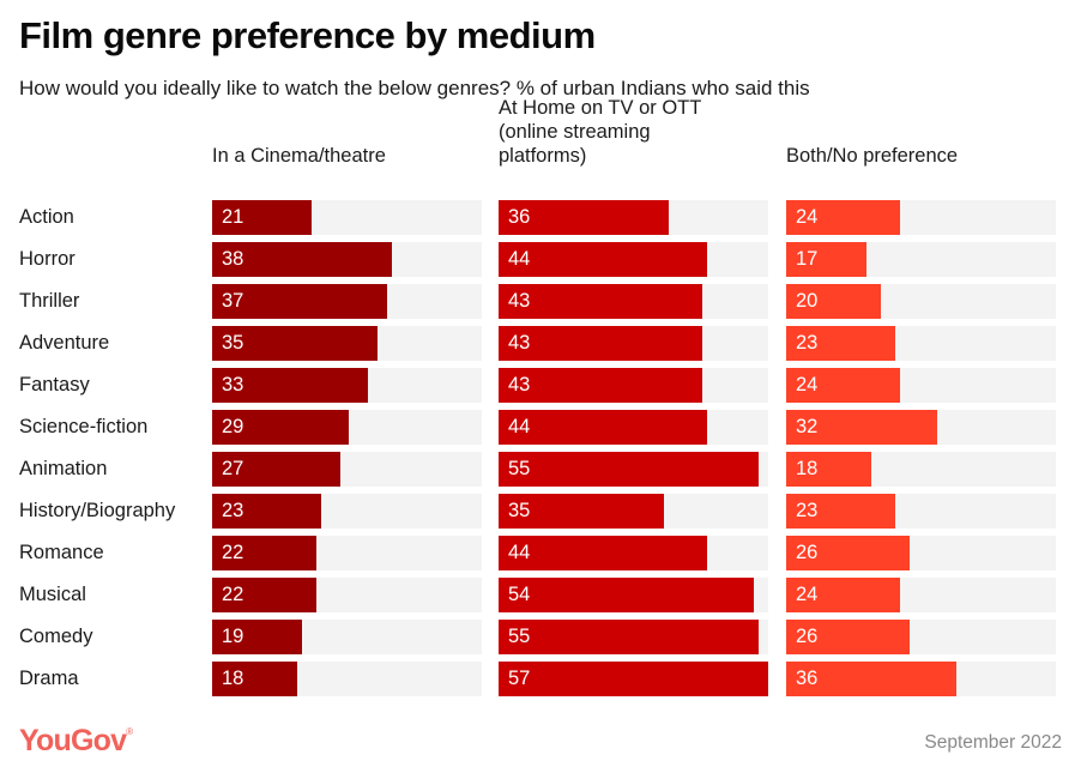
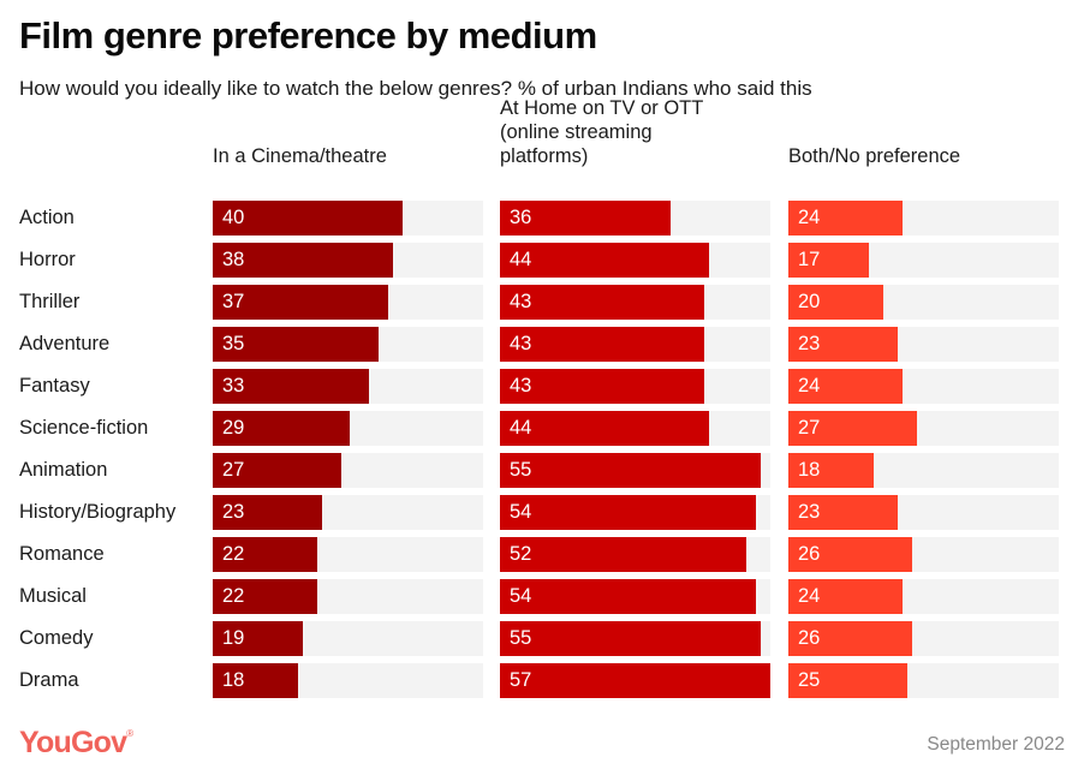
In a Cinema/theatre/Action: 21 -> 40
Both/No preference/Science-fiction: 32 -> 27
At Home on TV or OTT (online streaming platforms)/History/Biography: 35 -> 54
At Home on TV or OTT (online streaming platforms)/Romance: 44 -> 52
Both/No preference/Drama: 36 -> 25
